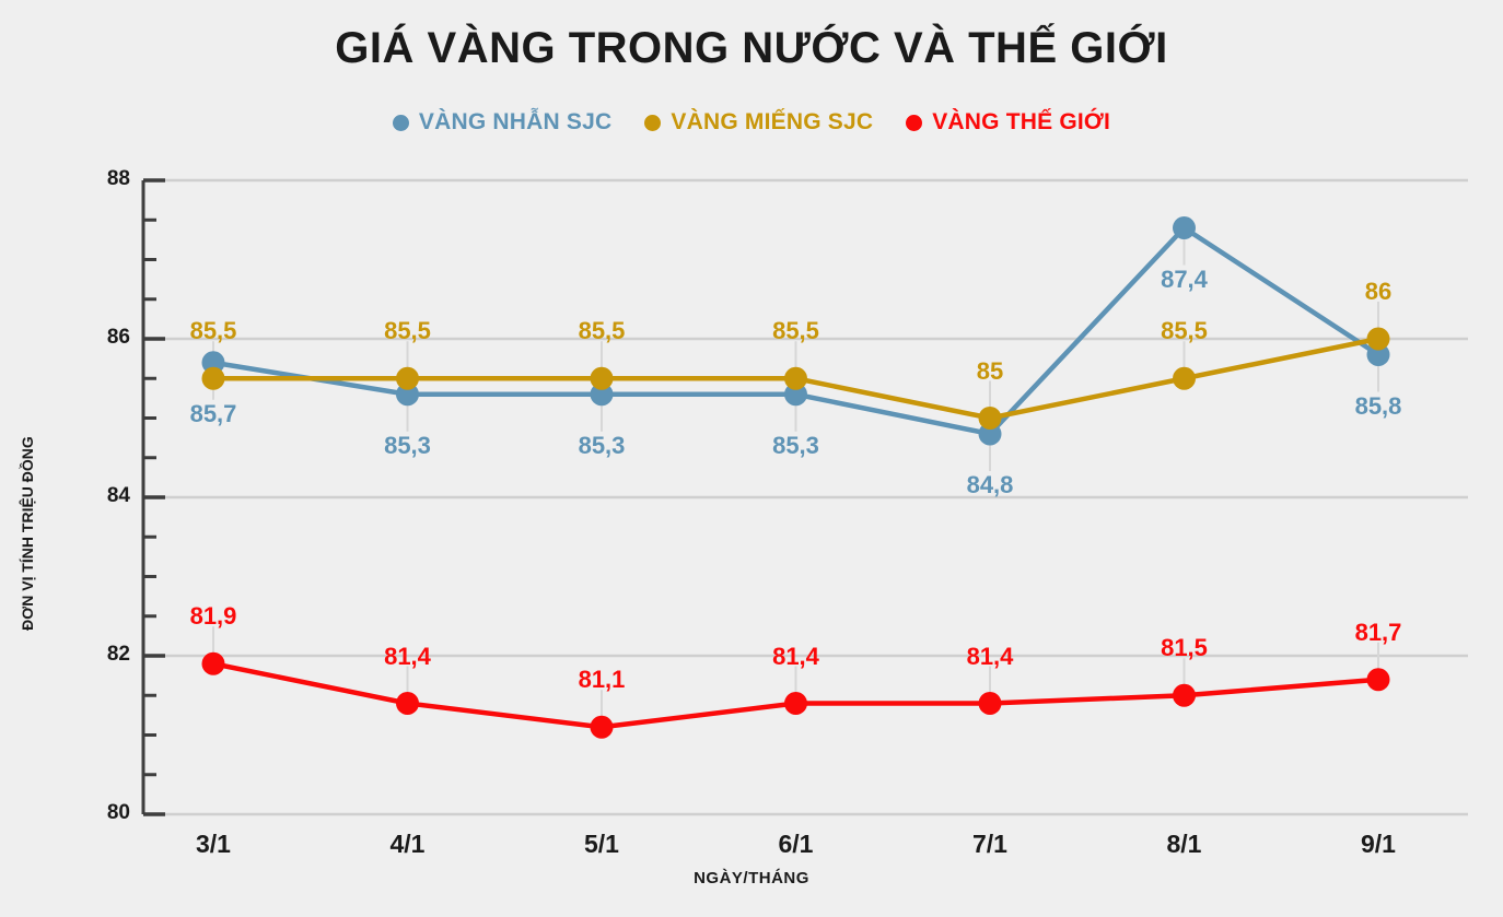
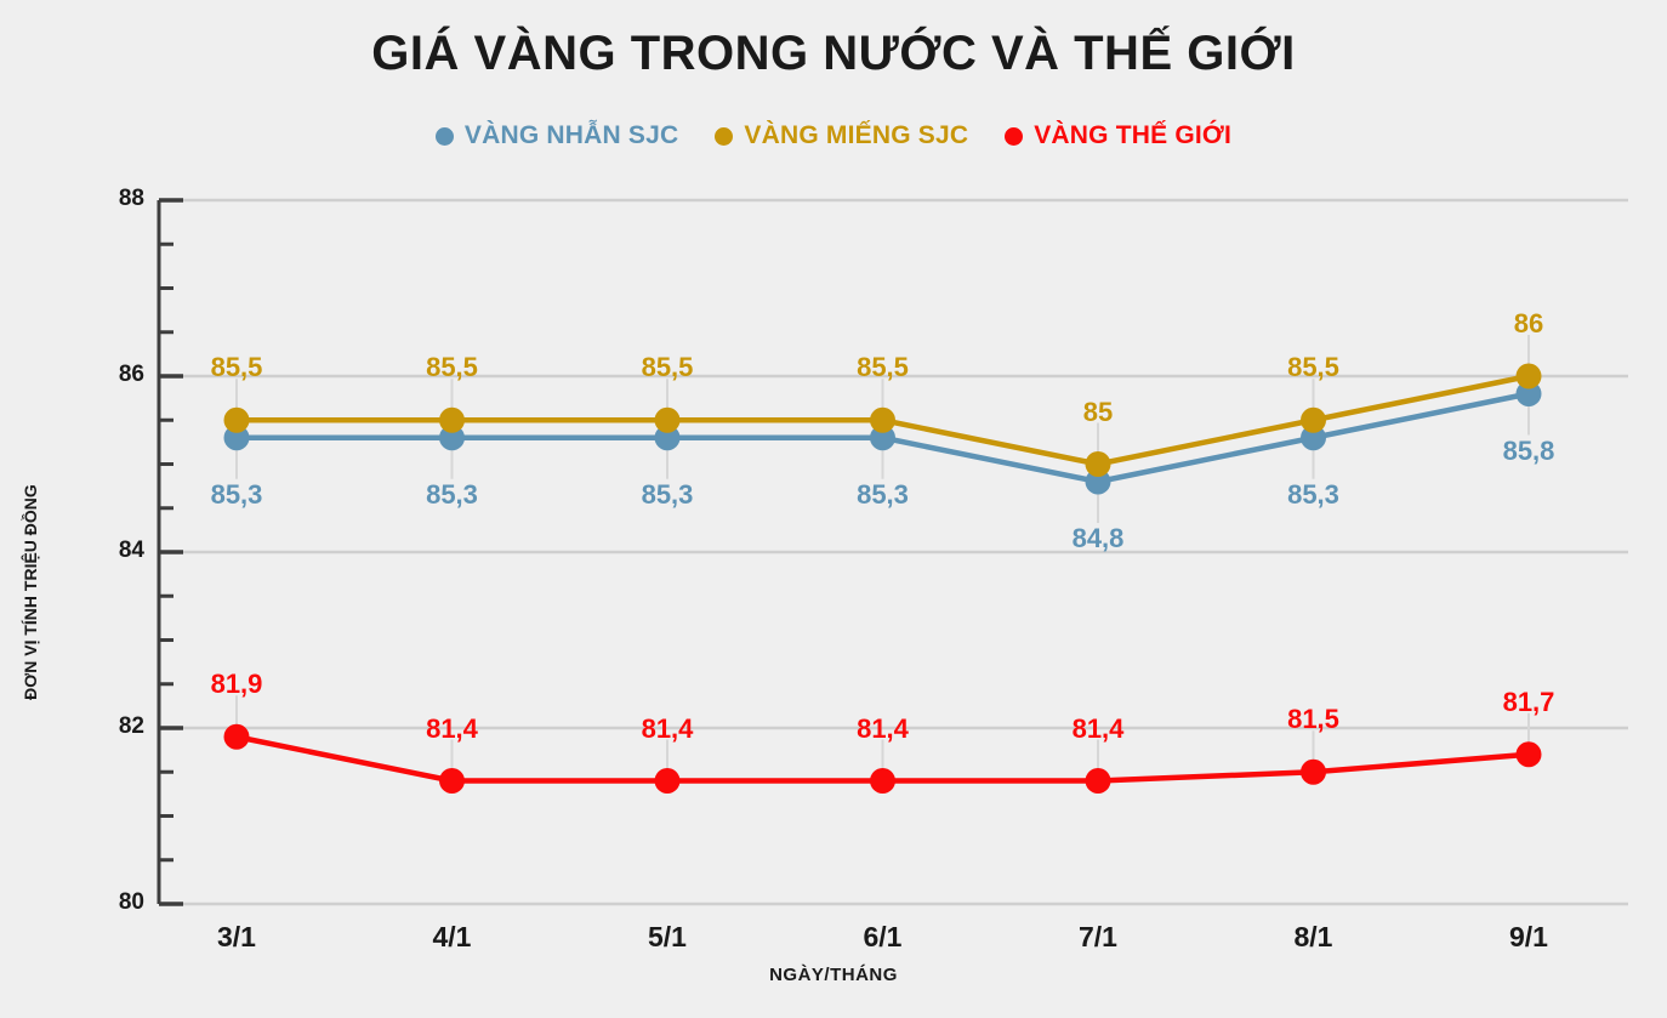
VÀNG NHẪN SJC/3/1: 85,7 -> 85,3
VÀNG THẾ GIỚI/5/1: 81,1 -> 81,4
VÀNG NHẪN SJC/8/1: 87,4 -> 85,3
